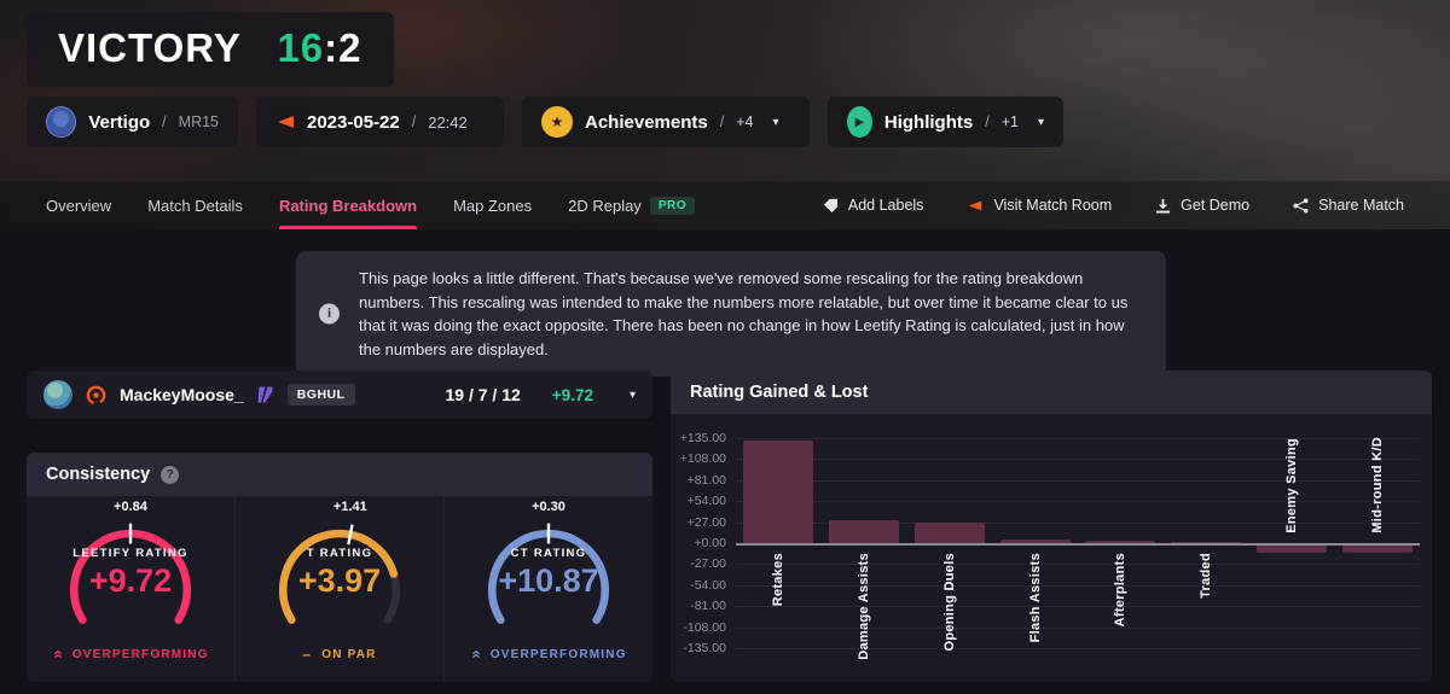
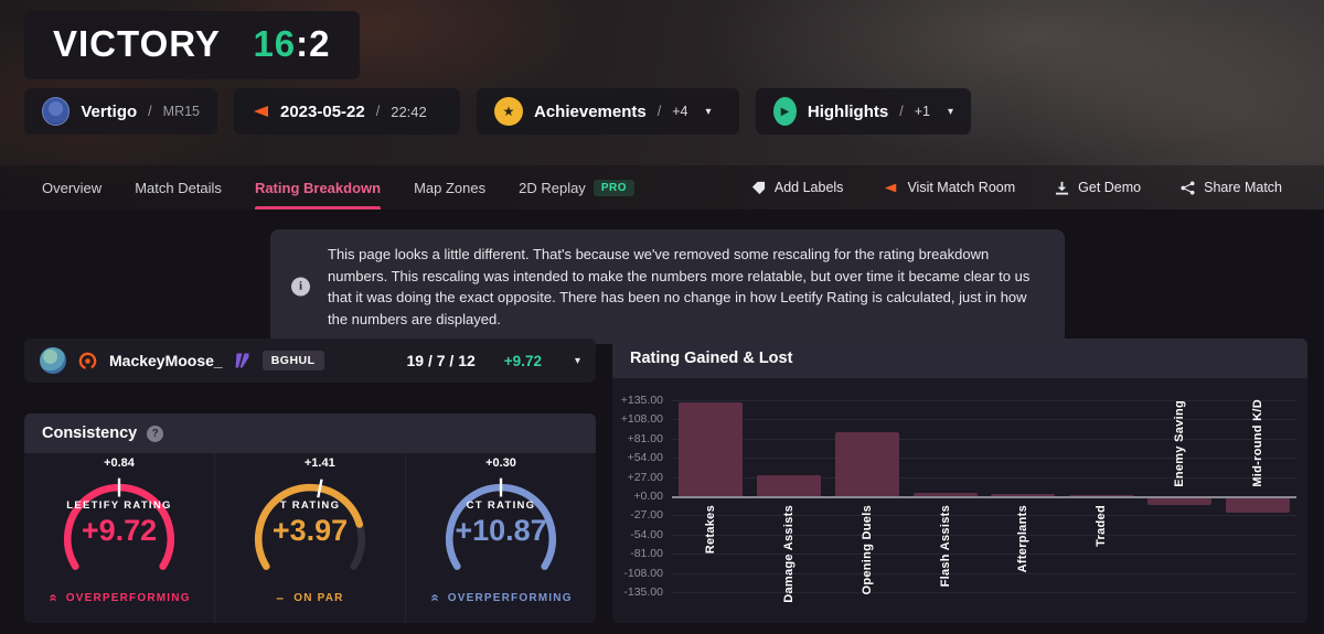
Opening Duels: 30 -> 90
Mid-round K/D: -10 -> -20
